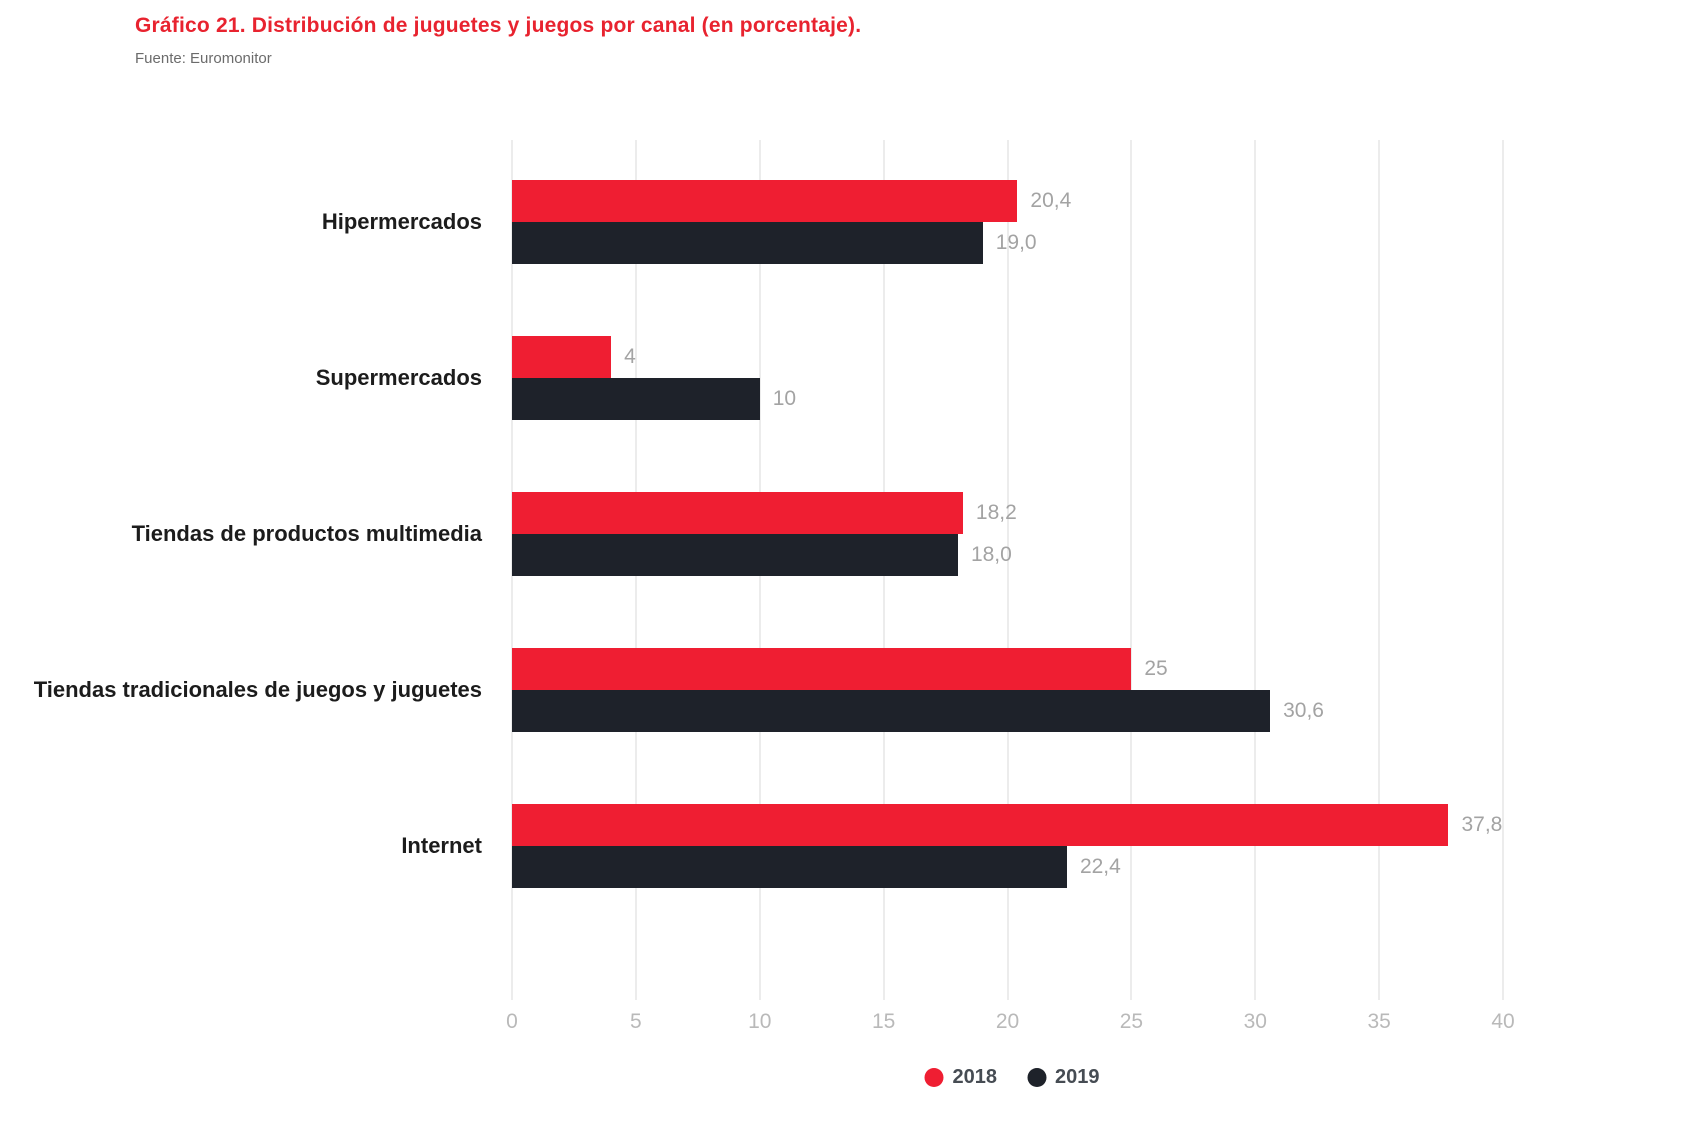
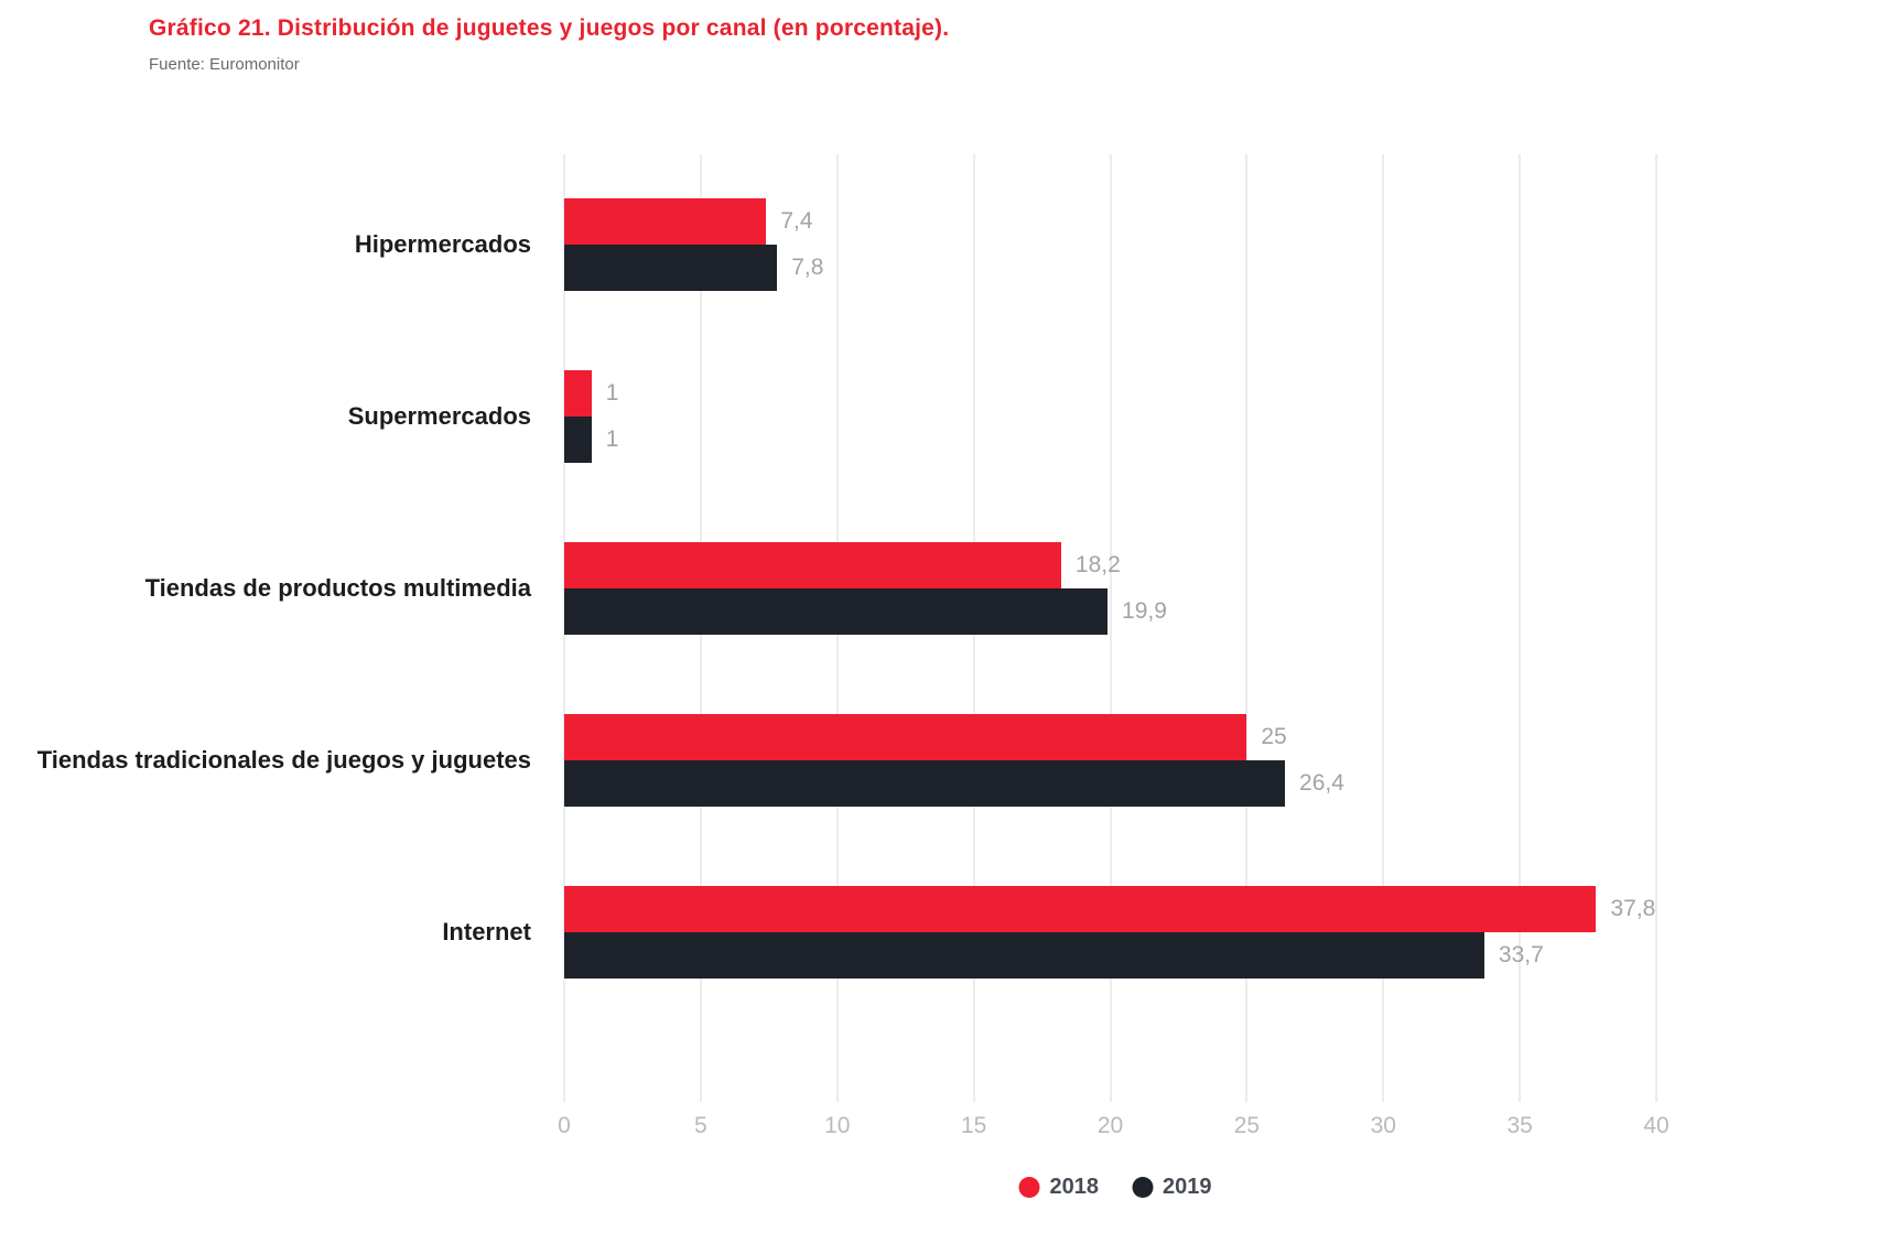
2018/Hipermercados: 20,4 -> 7,4
2019/Hipermercados: 19,0 -> 7,8
2018/Supermercados: 4 -> 1
2019/Supermercados: 10 -> 1
2019/Tiendas de productos multimedia: 18,0 -> 19,9
2019/Tiendas tradicionales de juegos y juguetes: 30,6 -> 26,4
2019/Internet: 22,4 -> 33,7
